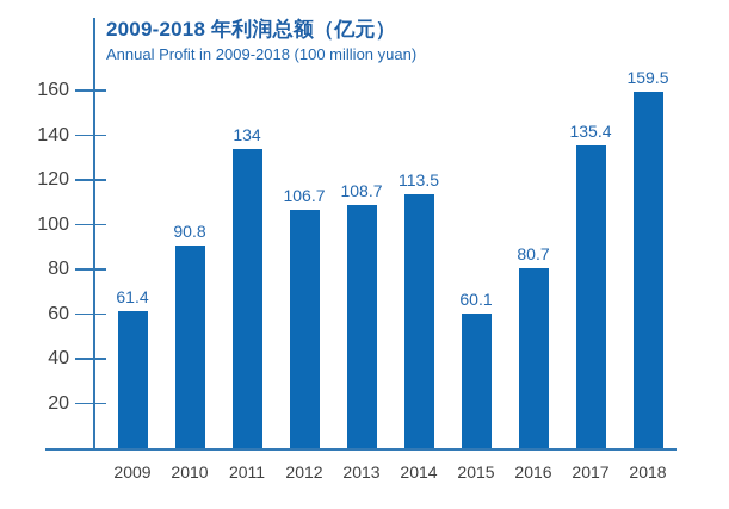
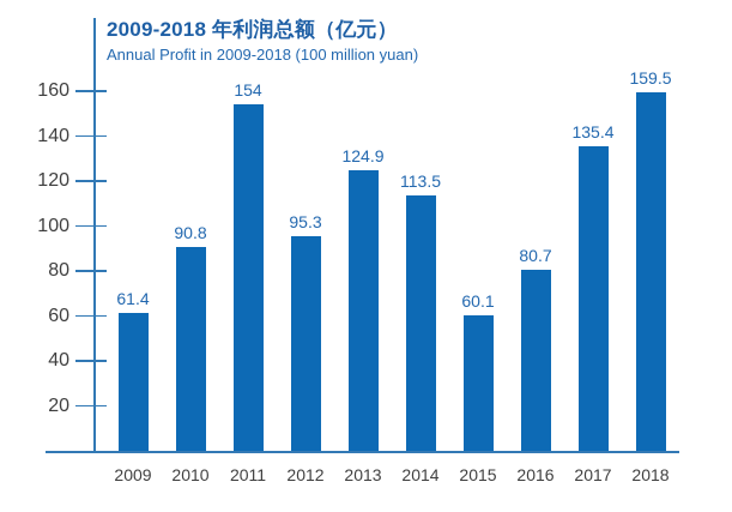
2011: 134 -> 154
2012: 106.7 -> 95.3
2013: 108.7 -> 124.9
